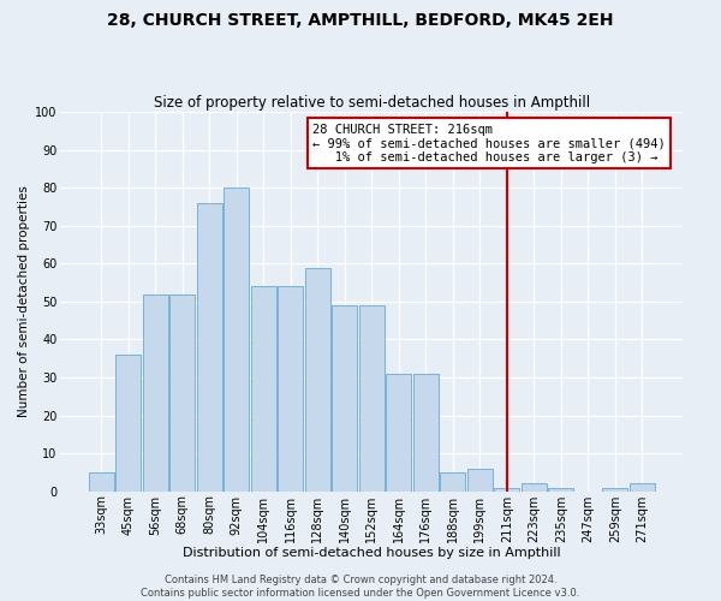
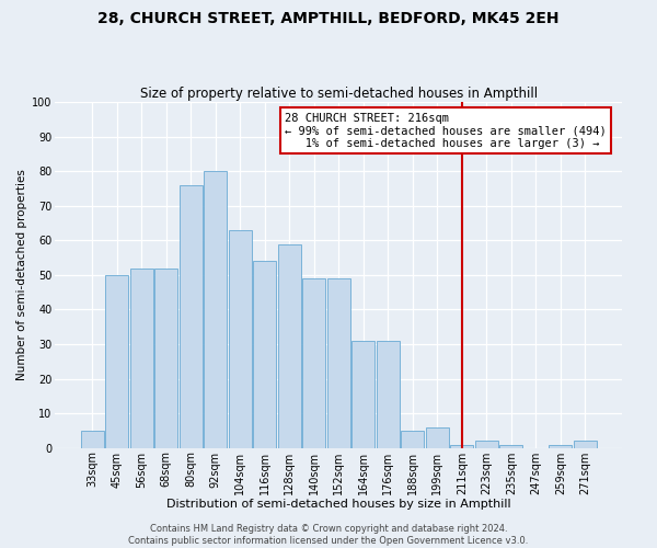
45sqm: 36 -> 50
104sqm: 54 -> 63
